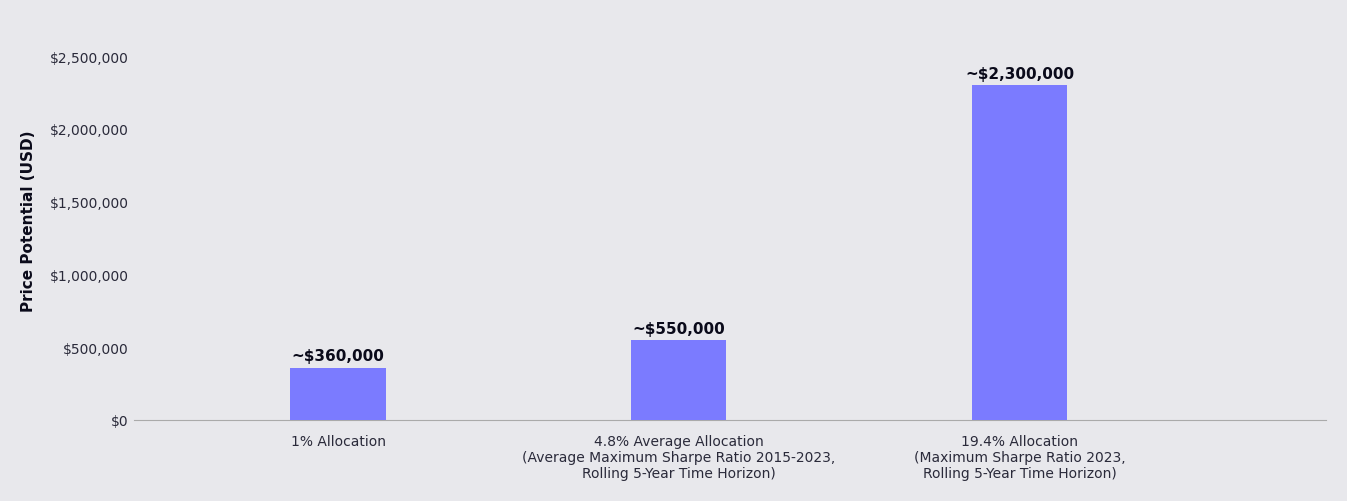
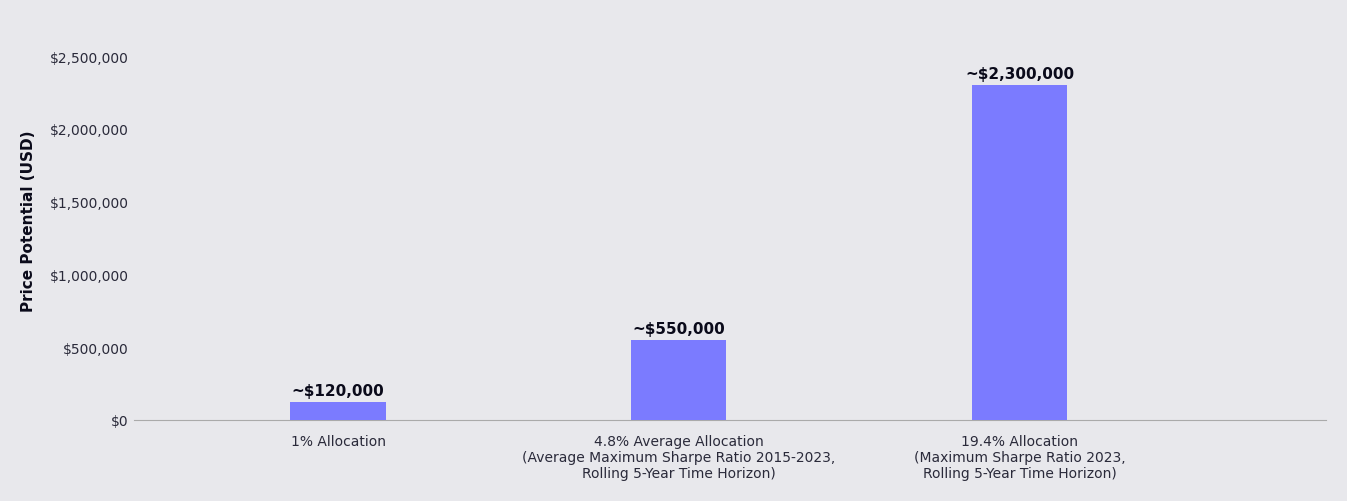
1% Allocation: ~$360,000 -> ~$120,000
